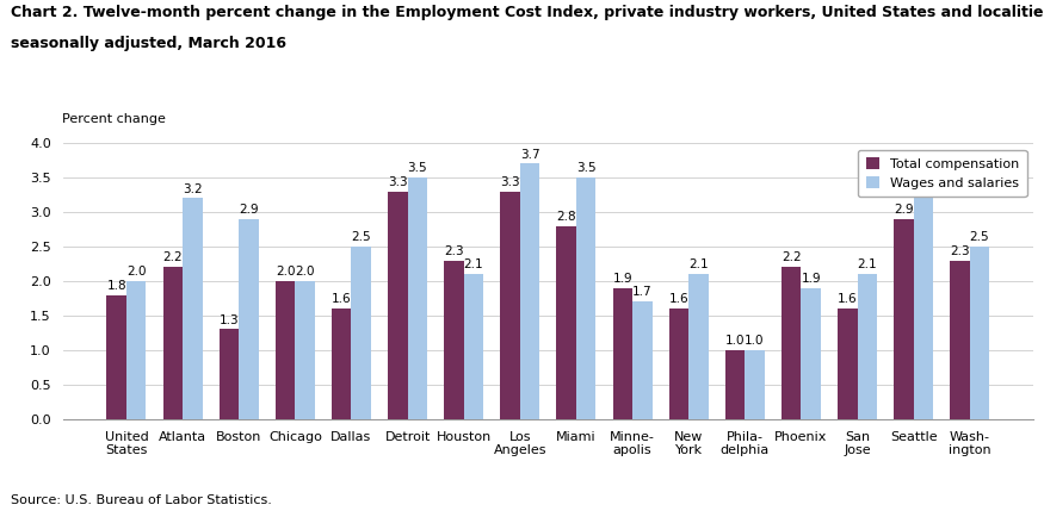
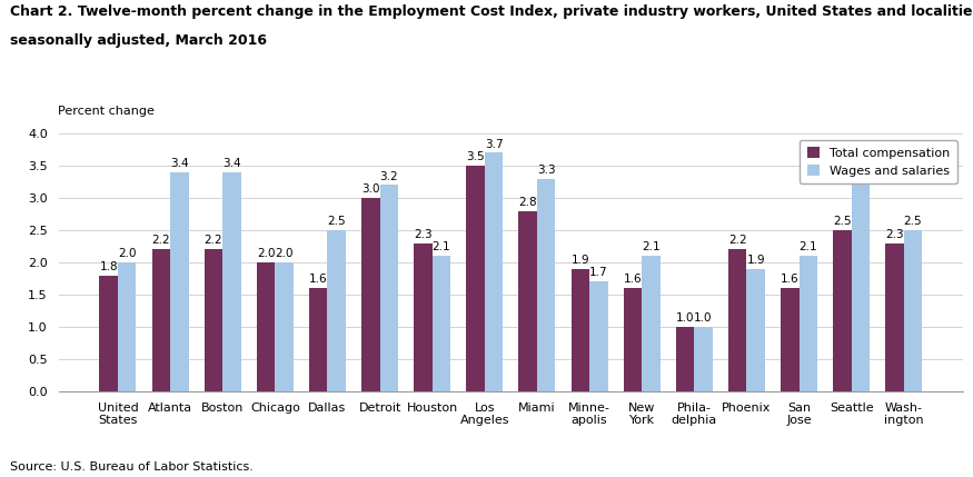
Wages and salaries/Atlanta: 3.2 -> 3.4
Total compensation/Boston: 1.3 -> 2.2
Wages and salaries/Boston: 2.9 -> 3.4
Total compensation/Detroit: 3.3 -> 3.0
Wages and salaries/Detroit: 3.5 -> 3.2
Total compensation/Los Angeles: 3.3 -> 3.5
Wages and salaries/Miami: 3.5 -> 3.3
Total compensation/Seattle: 2.9 -> 2.5
